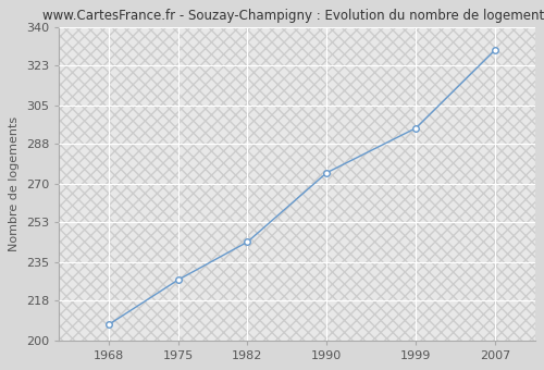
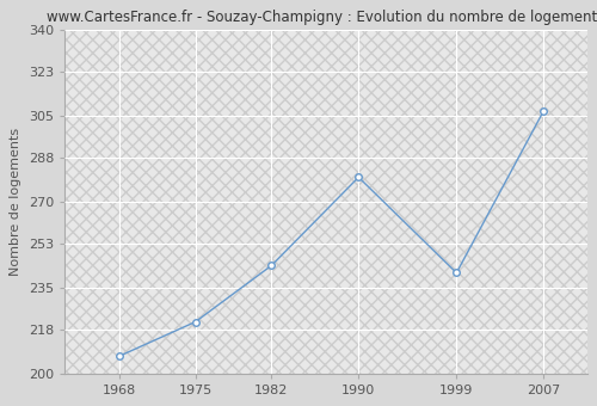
1975: 227 -> 221
1990: 275 -> 280
1999: 295 -> 241
2007: 330 -> 307
